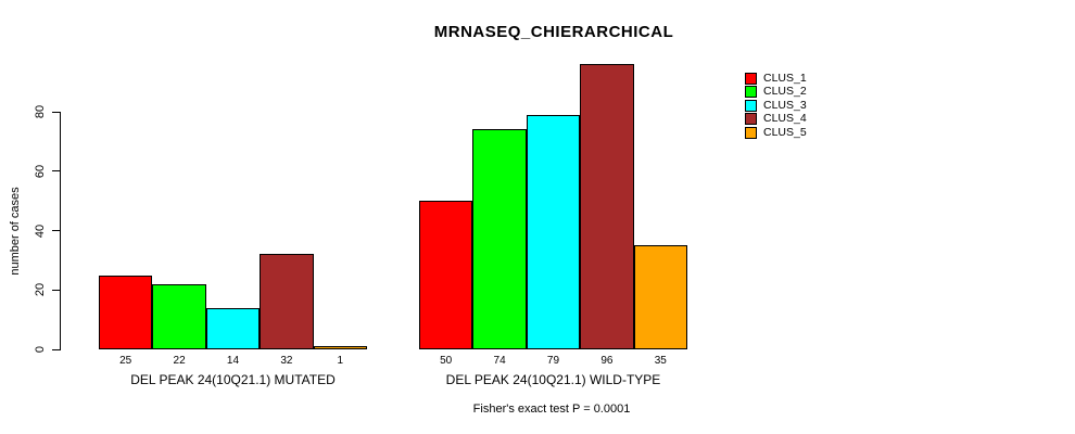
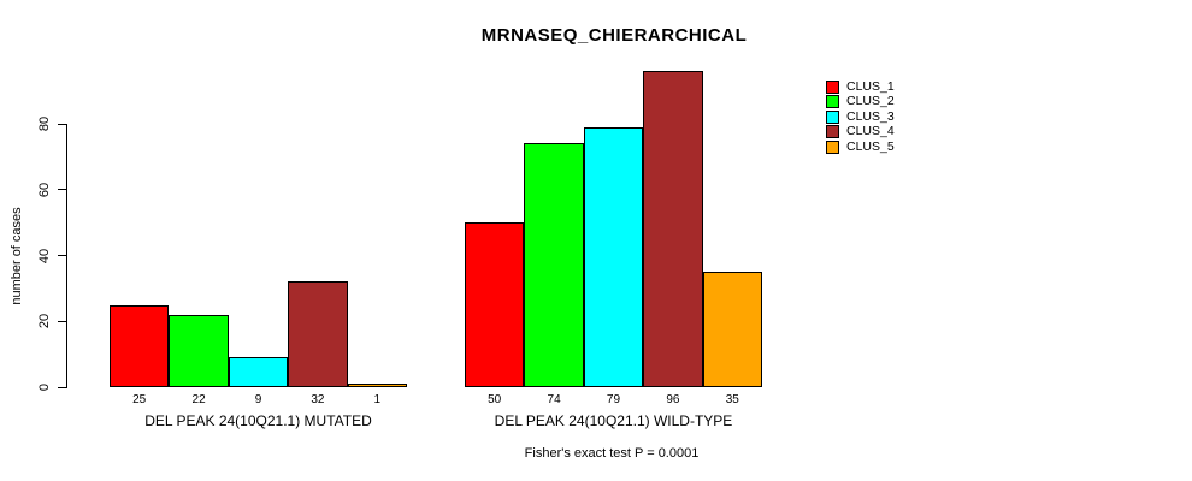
CLUS_3/DEL PEAK 24(10Q21.1) MUTATED: 14 -> 9
